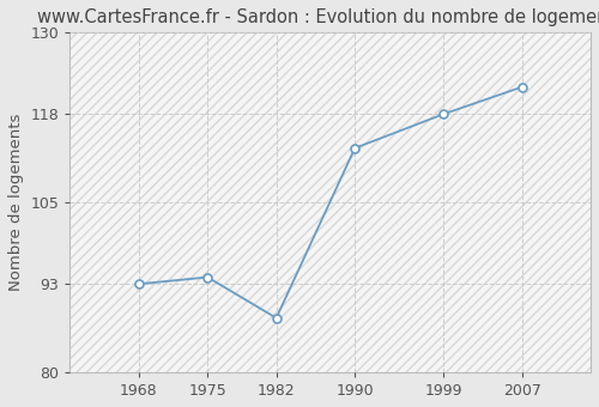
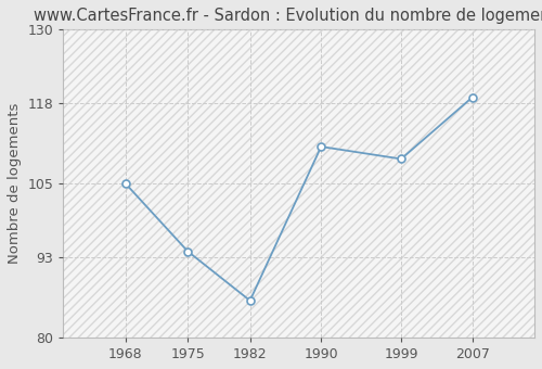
1968: 93 -> 105
1982: 88 -> 86
1990: 113 -> 111
1999: 118 -> 109
2007: 122 -> 119
